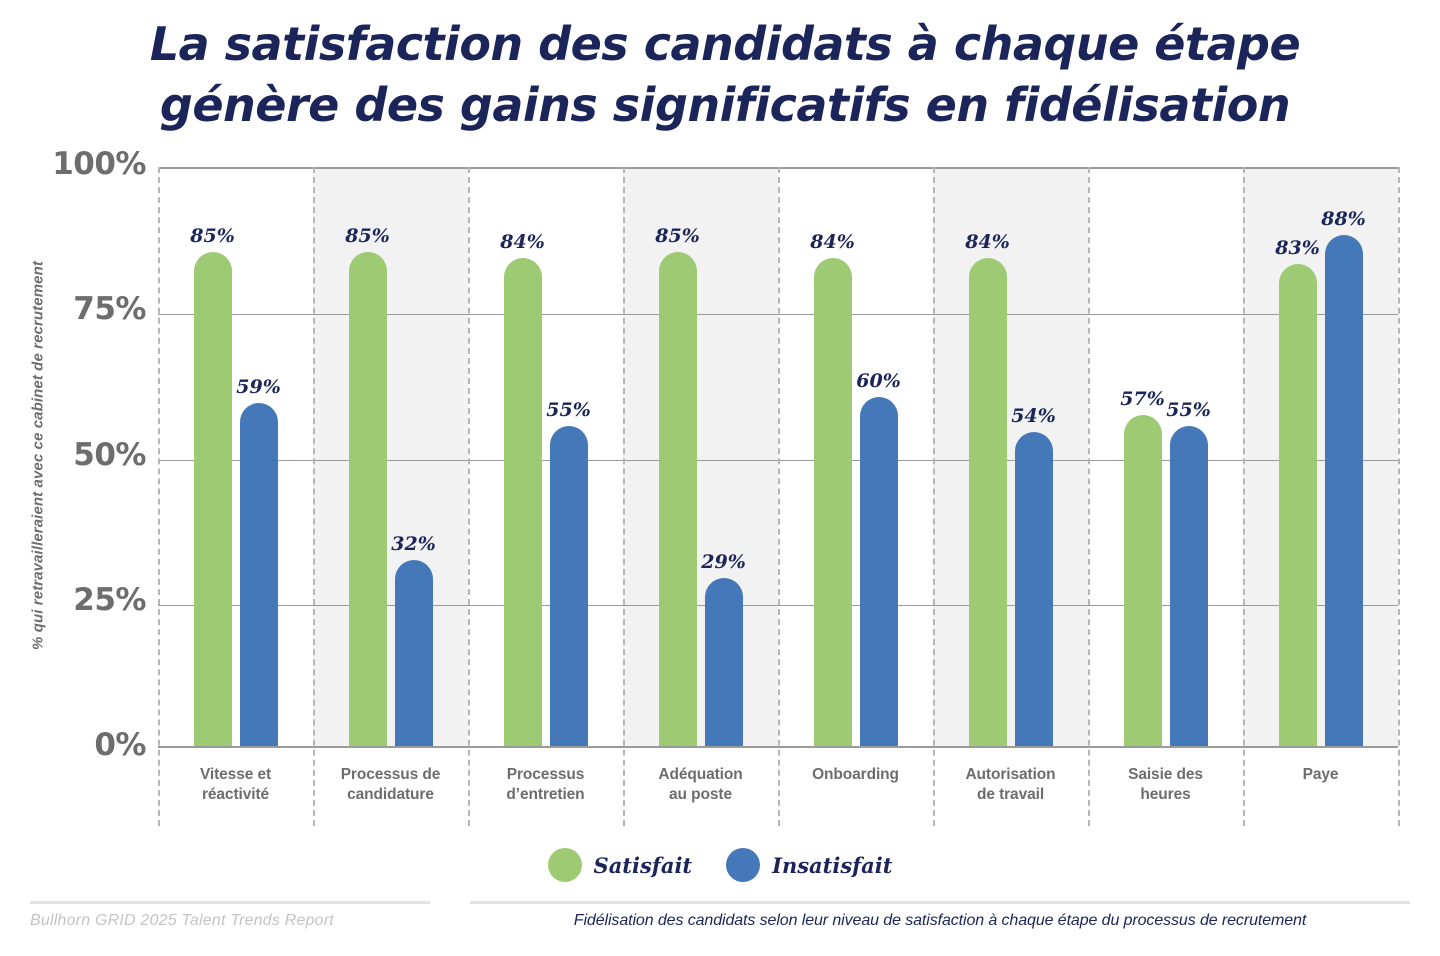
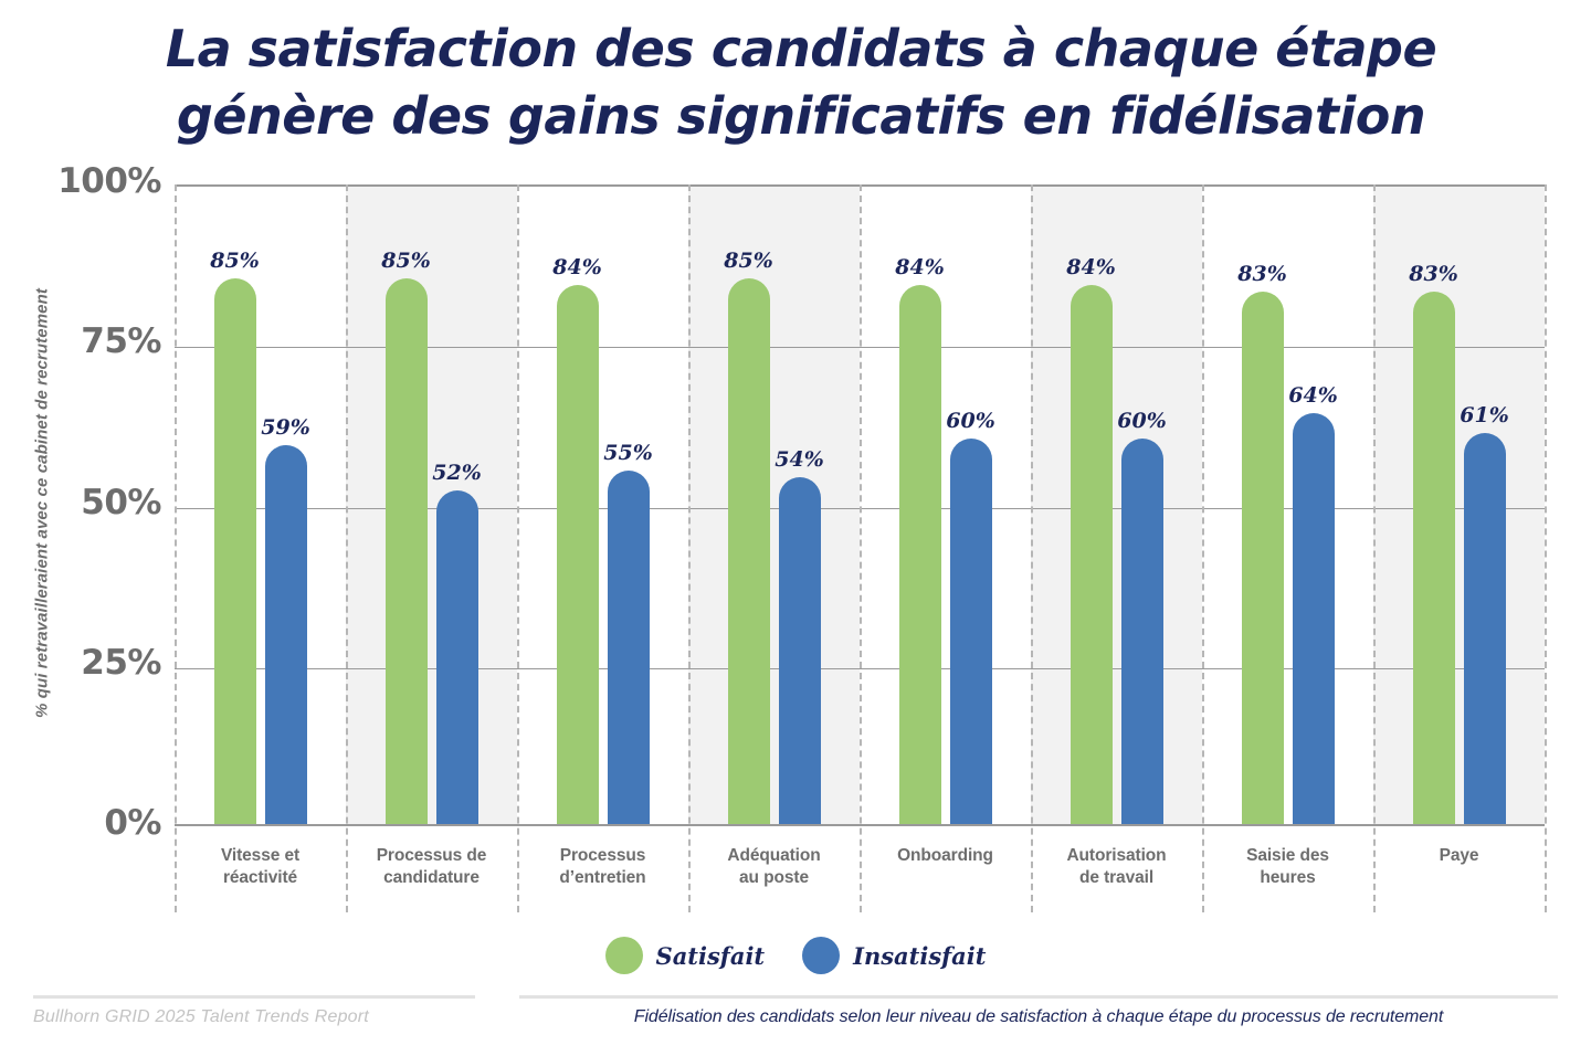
Insatisfait/Processus de candidature: 32% -> 52%
Insatisfait/Adéquation au poste: 29% -> 54%
Insatisfait/Autorisation de travail: 54% -> 60%
Satisfait/Saisie des heures: 57% -> 83%
Insatisfait/Saisie des heures: 55% -> 64%
Insatisfait/Paye: 88% -> 61%
